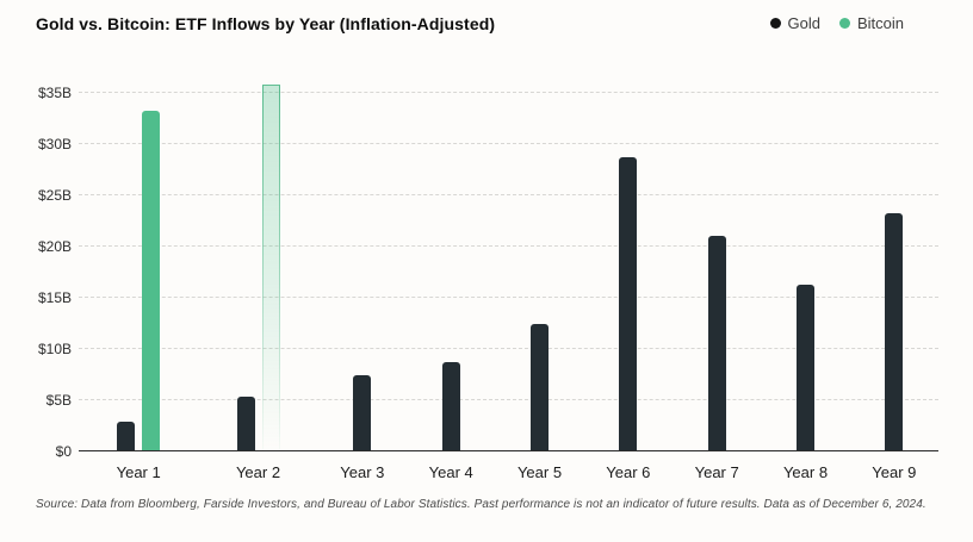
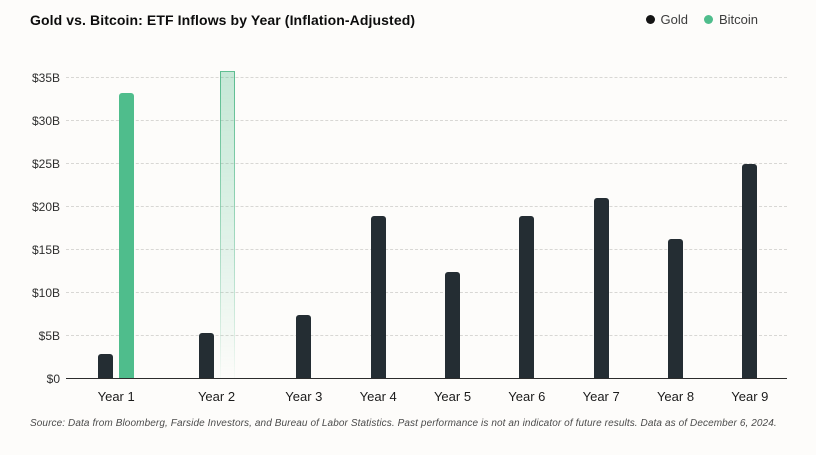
Gold/Year 4: $9B -> $19B
Gold/Year 6: $29B -> $19B
Gold/Year 9: $23B -> $25B
